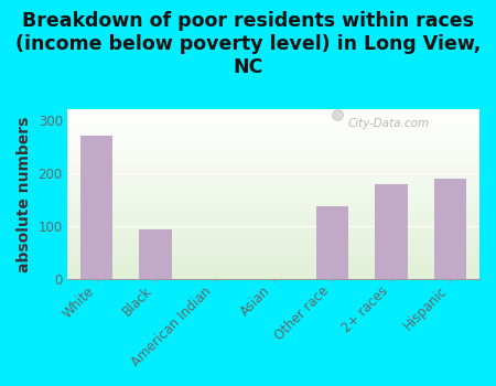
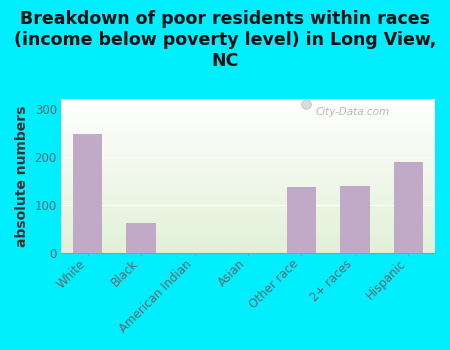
White: 270 -> 248
Black: 95 -> 63
2+ races: 180 -> 140
